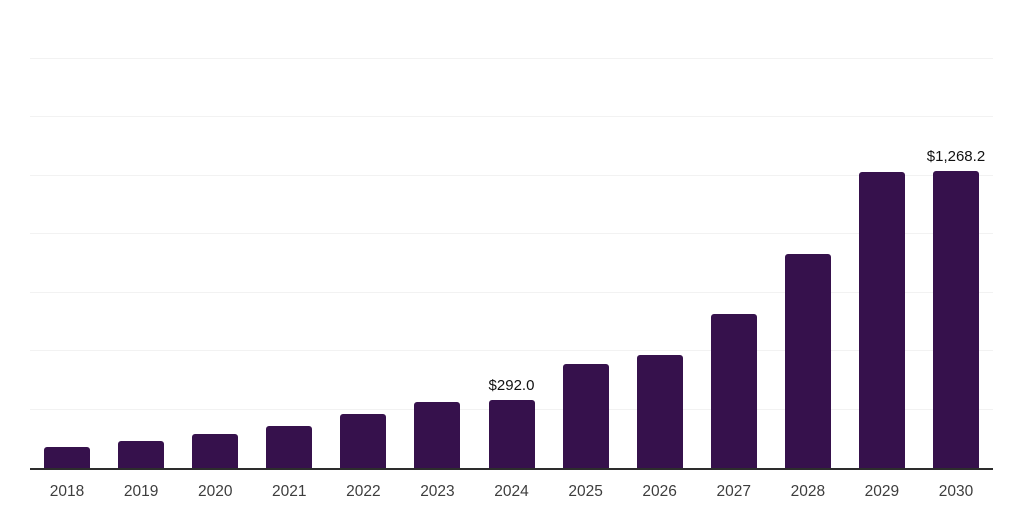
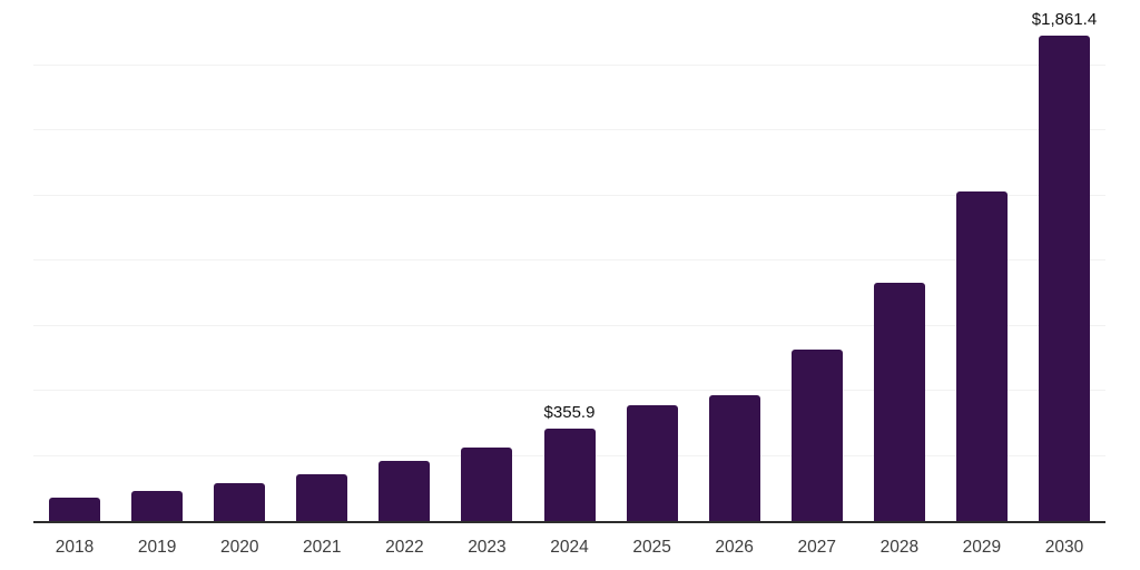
2024: $292.0 -> $355.9
2030: $1,268.2 -> $1,861.4
